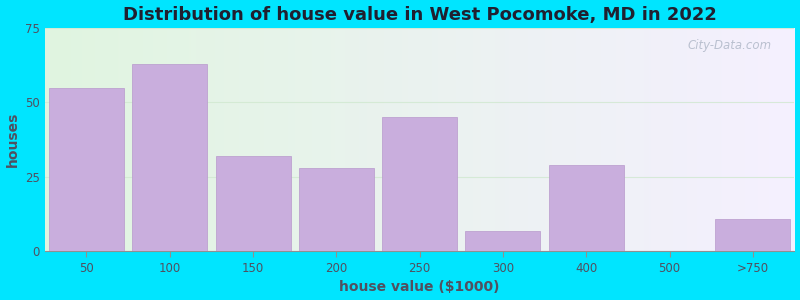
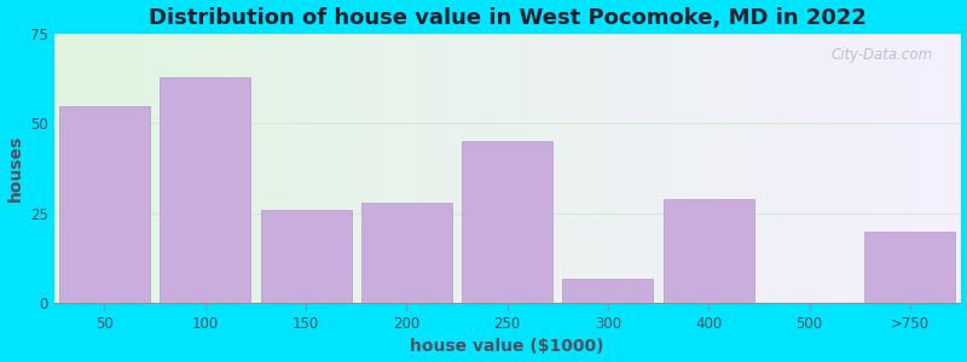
150: 32 -> 26
>750: 11 -> 20
